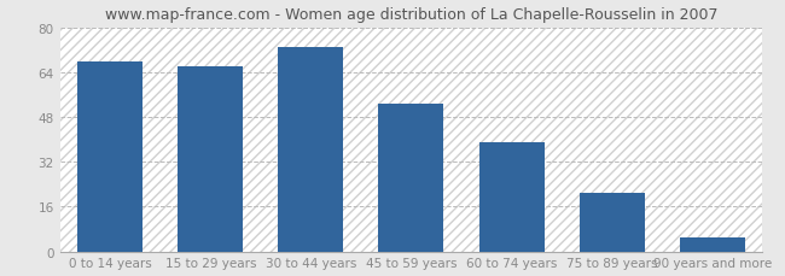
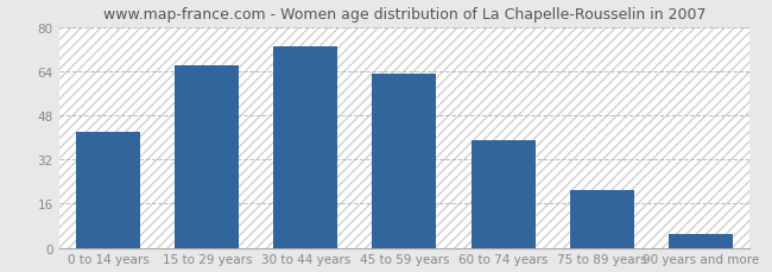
0 to 14 years: 68 -> 42
45 to 59 years: 53 -> 63
